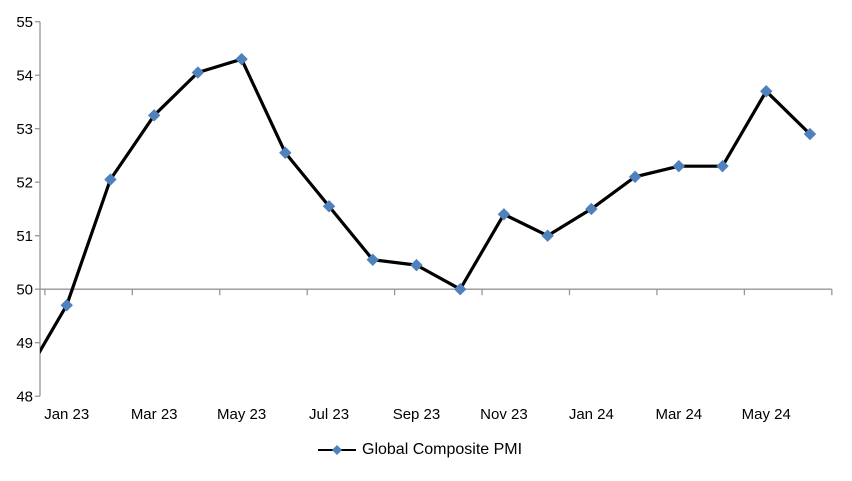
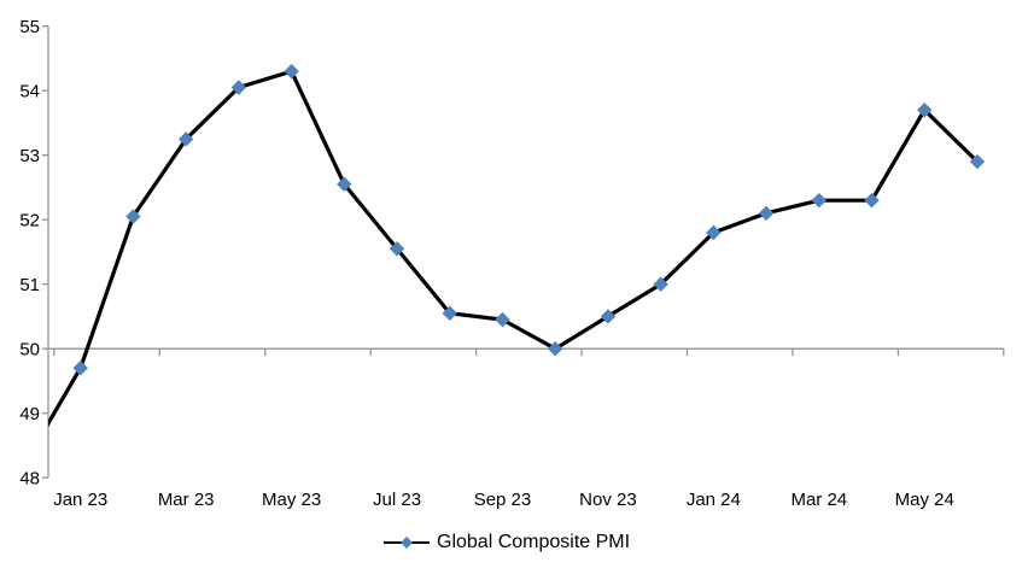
Nov 23: 51.4 -> 50.5
Jan 24: 51.5 -> 51.8
